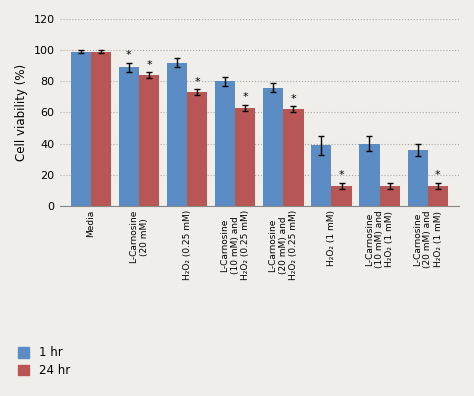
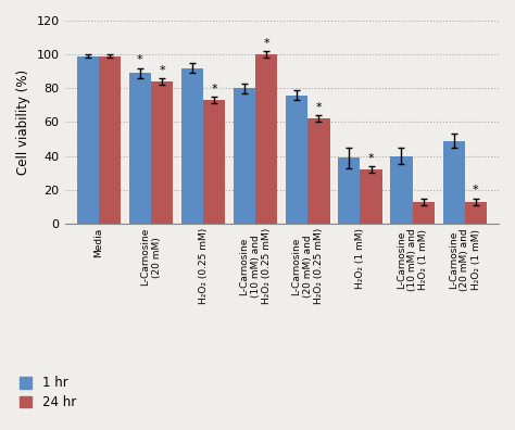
24 hr/L-Carnosine (10 mM) and H₂O₂ (0.25 mM): 63 -> 100
24 hr/H₂O₂ (1 mM): 13 -> 32
1 hr/L-Carnosine (20 mM) and H₂O₂ (1 mM): 36 -> 49
